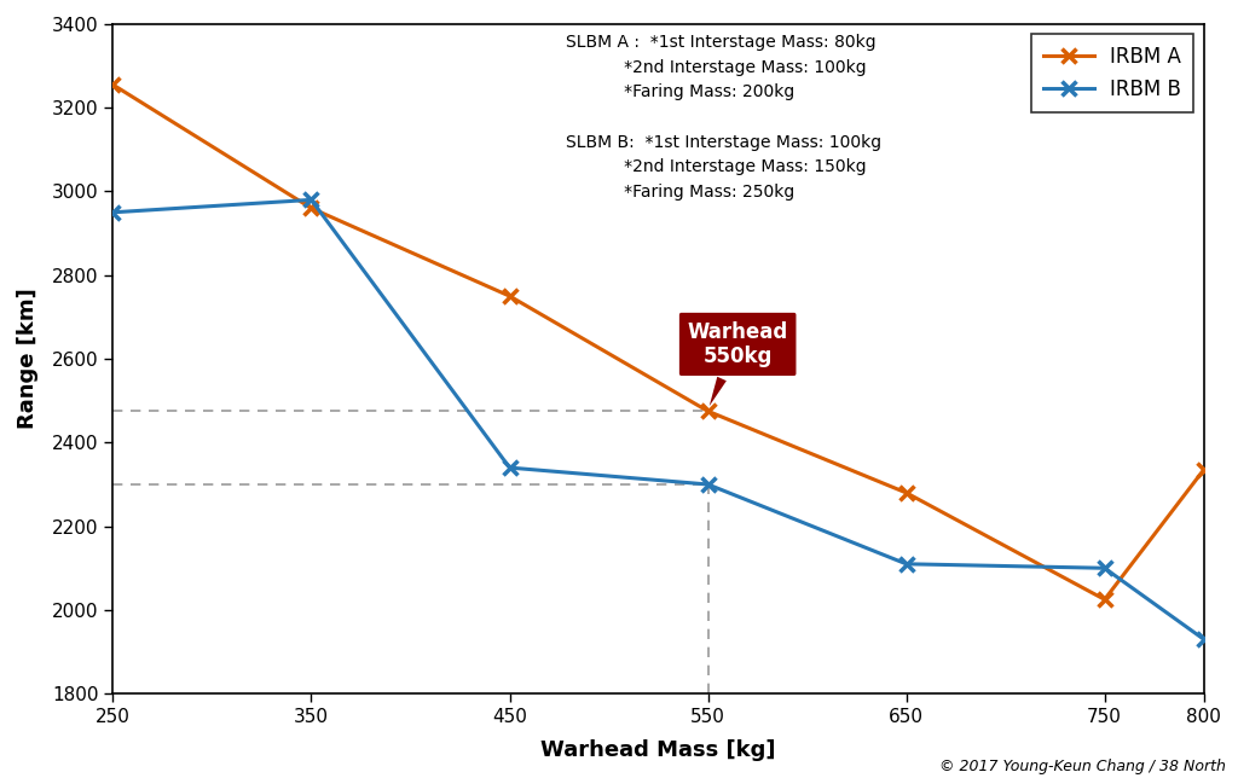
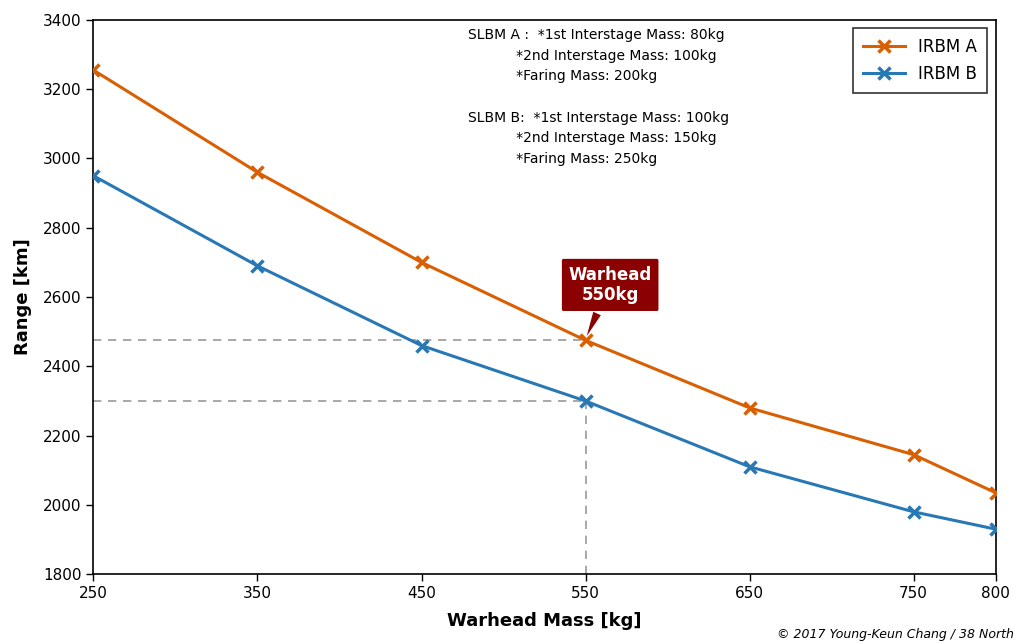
IRBM B/350: 2980 -> 2690
IRBM A/450: 2750 -> 2700
IRBM B/450: 2340 -> 2460
IRBM A/750: 2025 -> 2145
IRBM B/750: 2100 -> 1980
IRBM A/800: 2335 -> 2035
